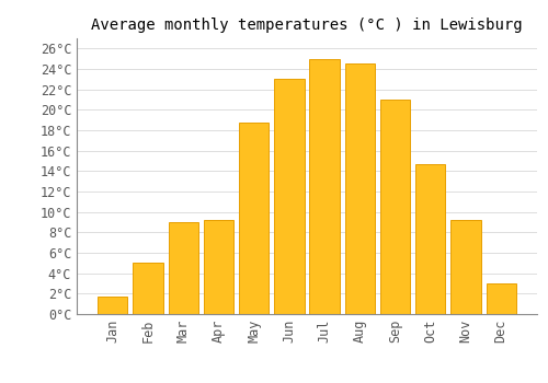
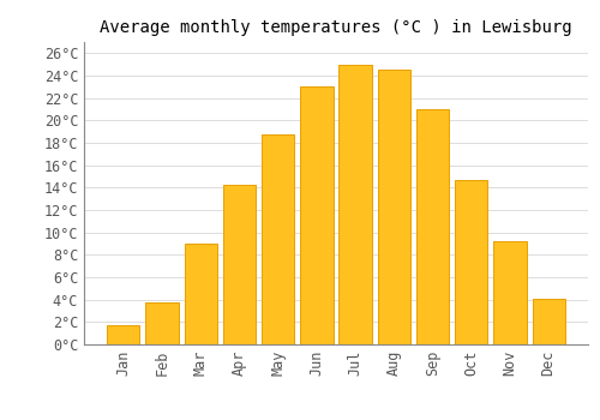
Feb: 5.0°C -> 3.7°C
Apr: 9.2°C -> 14.2°C
Dec: 3.0°C -> 4.1°C
